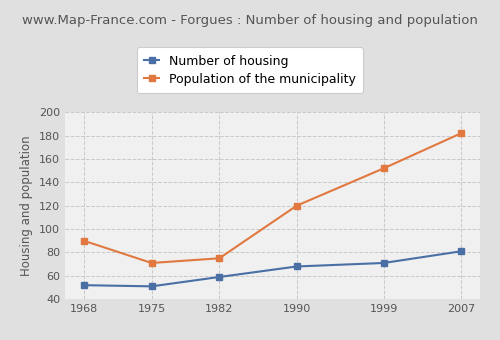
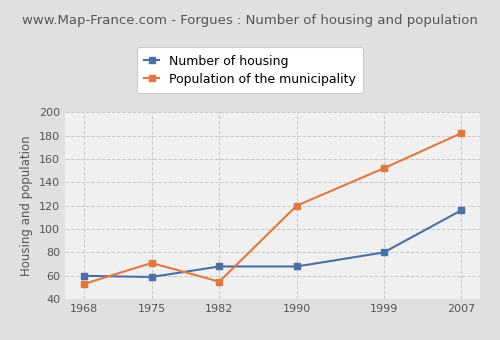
Number of housing/1968: 52 -> 60
Population of the municipality/1968: 90 -> 53
Number of housing/1975: 51 -> 59
Number of housing/1982: 59 -> 68
Population of the municipality/1982: 75 -> 55
Number of housing/1999: 71 -> 80
Number of housing/2007: 81 -> 116
